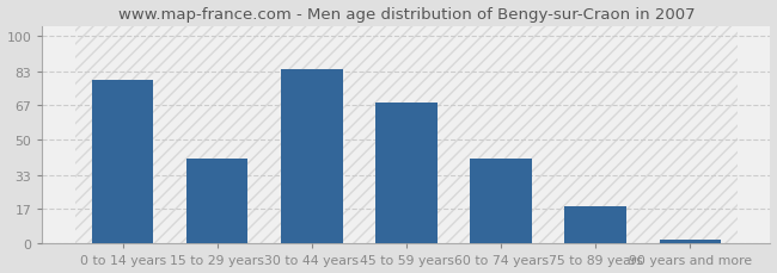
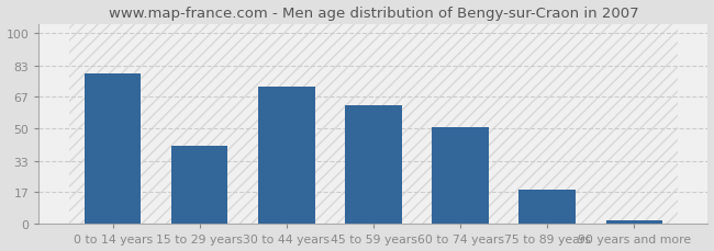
30 to 44 years: 84 -> 72
45 to 59 years: 68 -> 62
60 to 74 years: 41 -> 51
